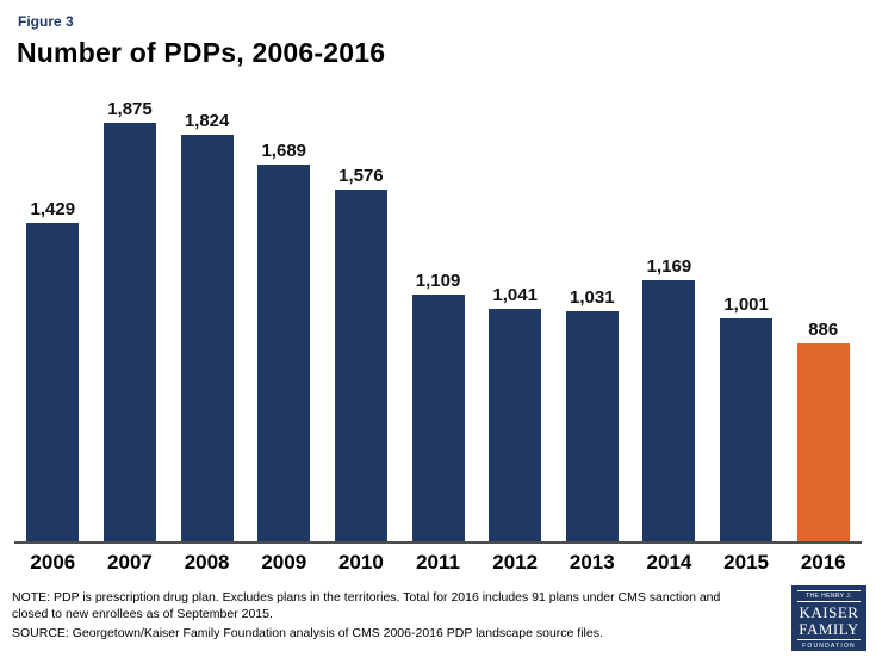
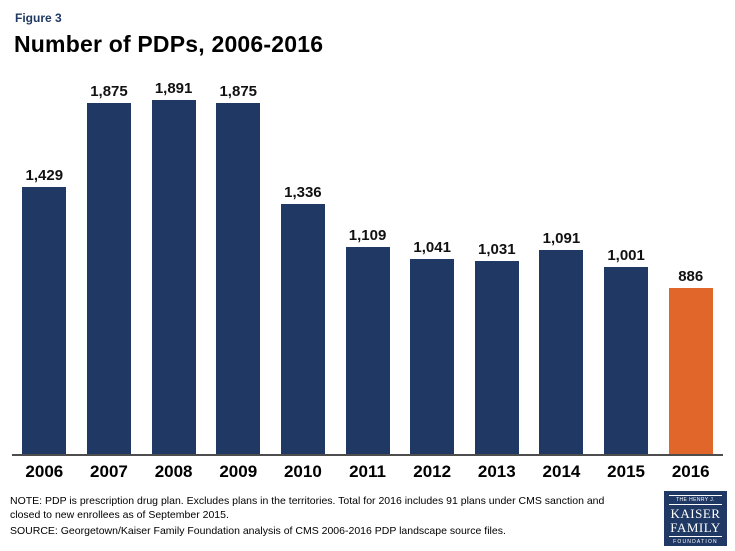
2008: 1,824 -> 1,891
2009: 1,689 -> 1,875
2010: 1,576 -> 1,336
2014: 1,169 -> 1,091
